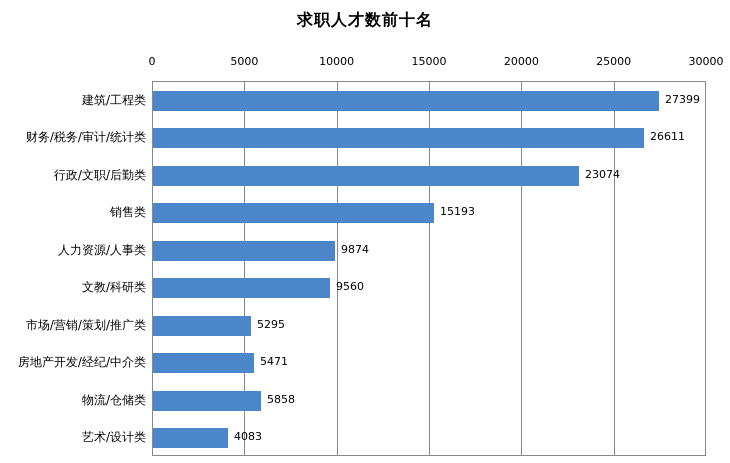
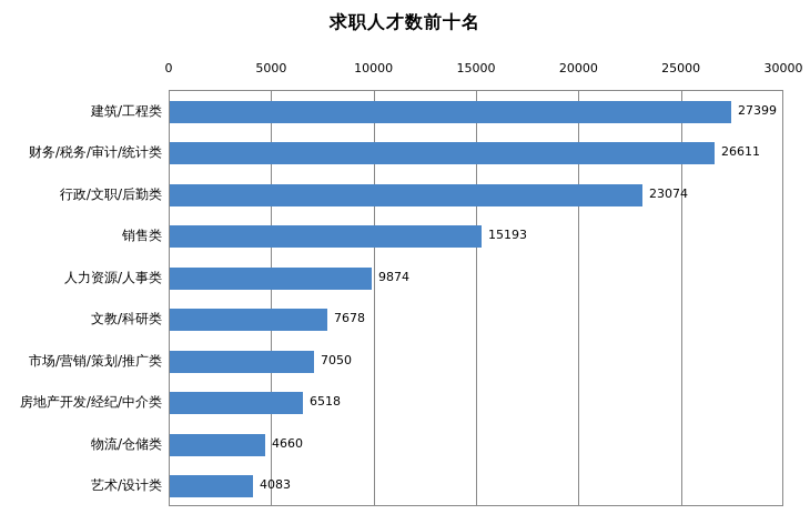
文教/科研类: 9560 -> 7678
市场/营销/策划/推广类: 5295 -> 7050
房地产开发/经纪/中介类: 5471 -> 6518
物流/仓储类: 5858 -> 4660
